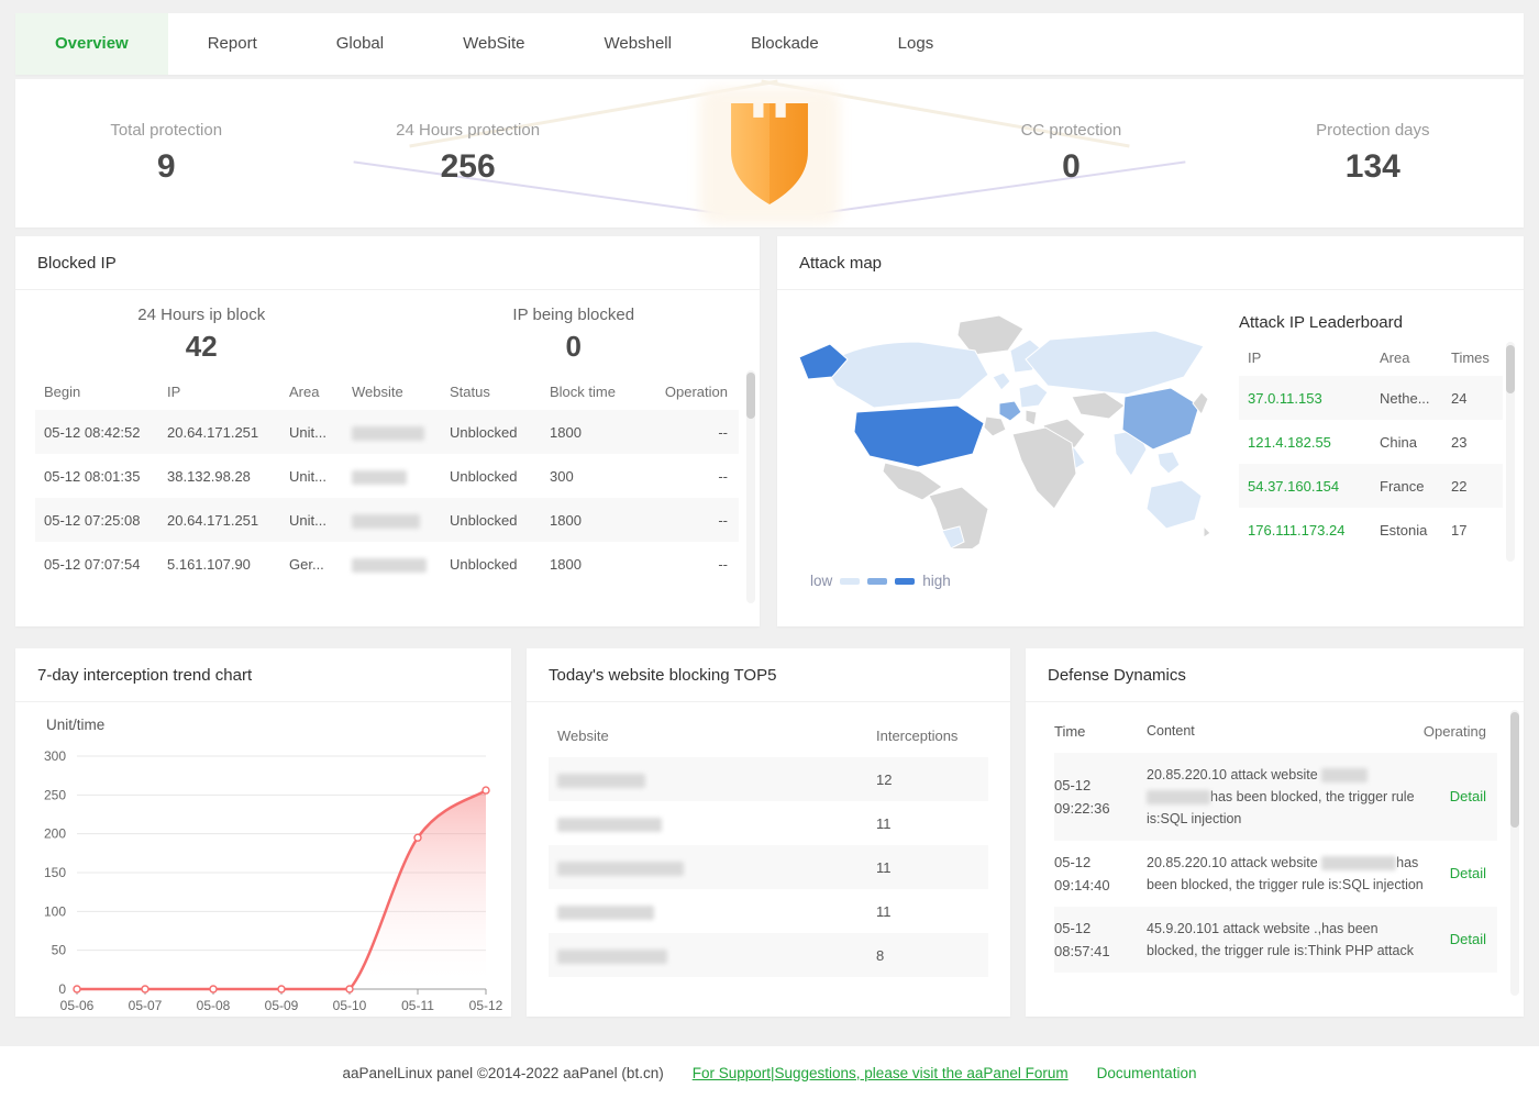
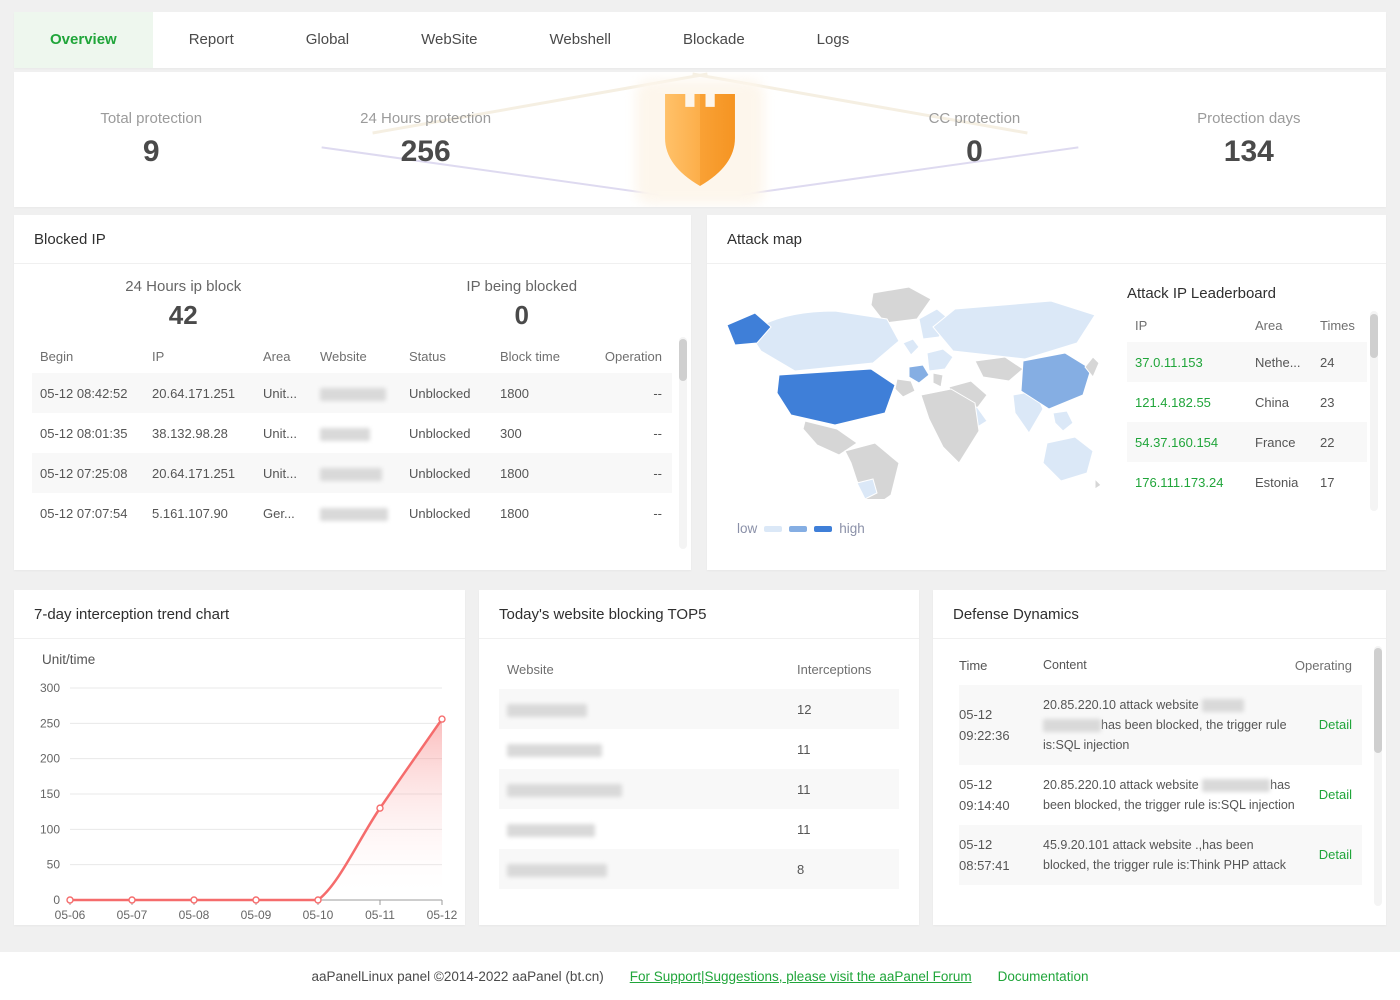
05-11: 200 -> 130
